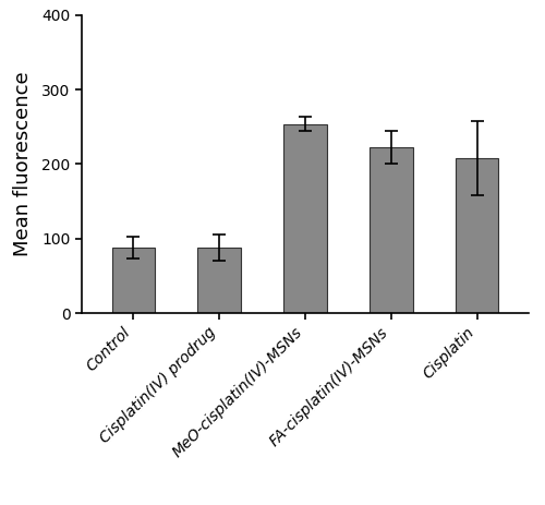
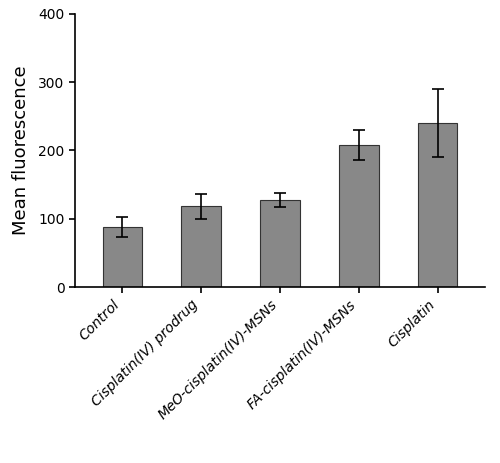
Cisplatin(IV) prodrug: 88 -> 118
MeO-cisplatin(IV)-MSNs: 254 -> 127
FA-cisplatin(IV)-MSNs: 222 -> 208
Cisplatin: 208 -> 240
